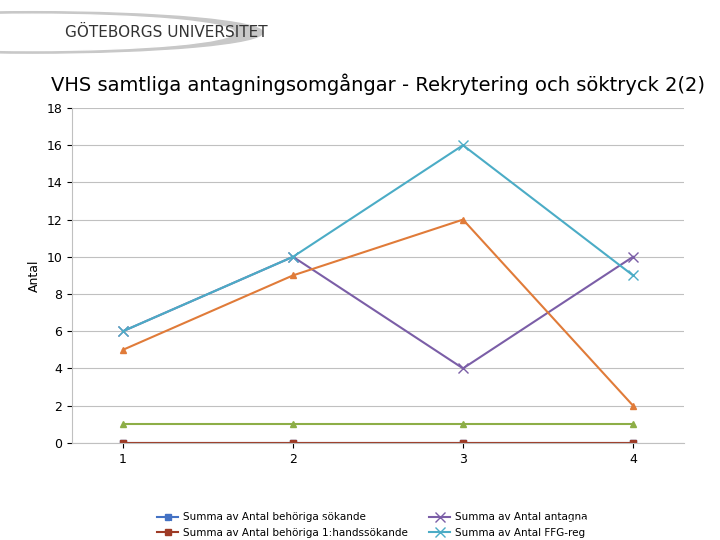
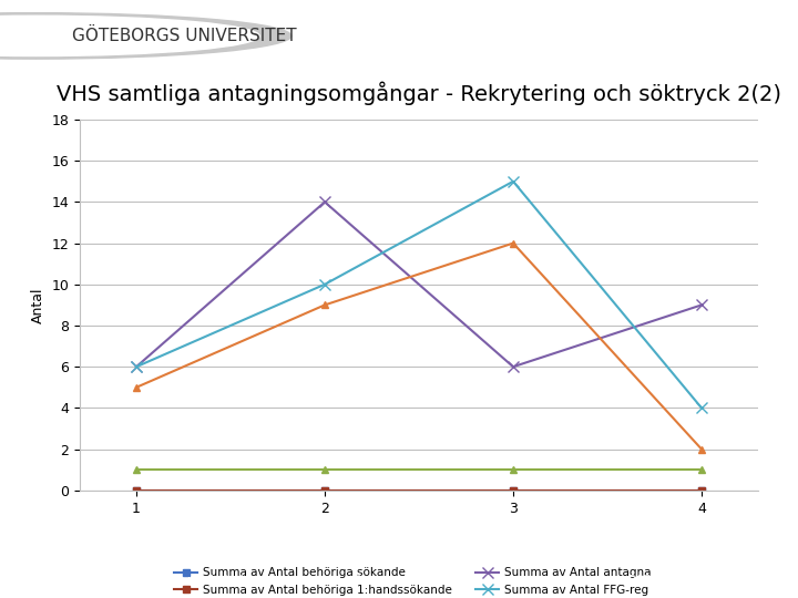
Summa av Antal antagna/2: 10 -> 14
Summa av Antal antagna/3: 4 -> 6
Summa av Antal FFG-reg/3: 16 -> 15
Summa av Antal antagna/4: 10 -> 9
Summa av Antal FFG-reg/4: 9 -> 4
